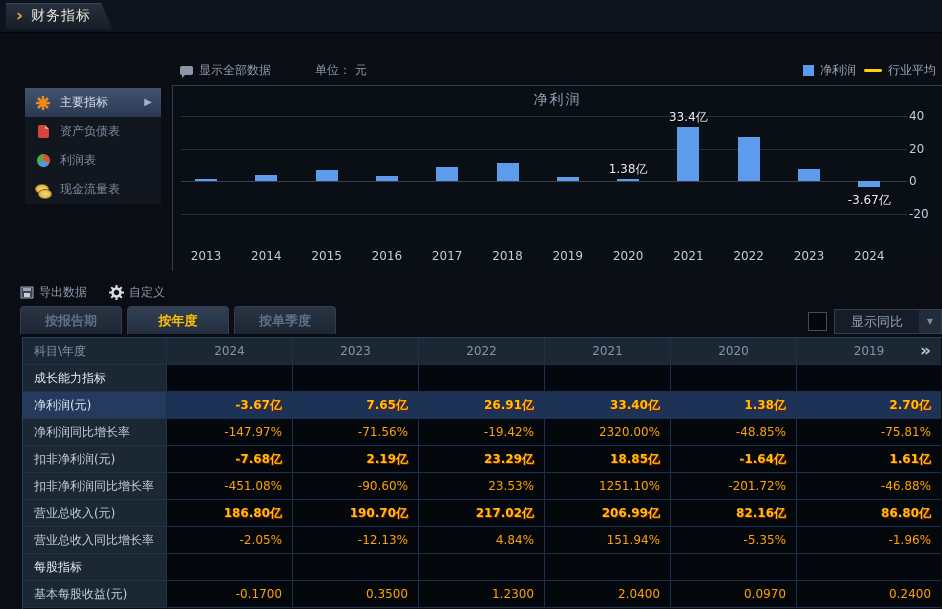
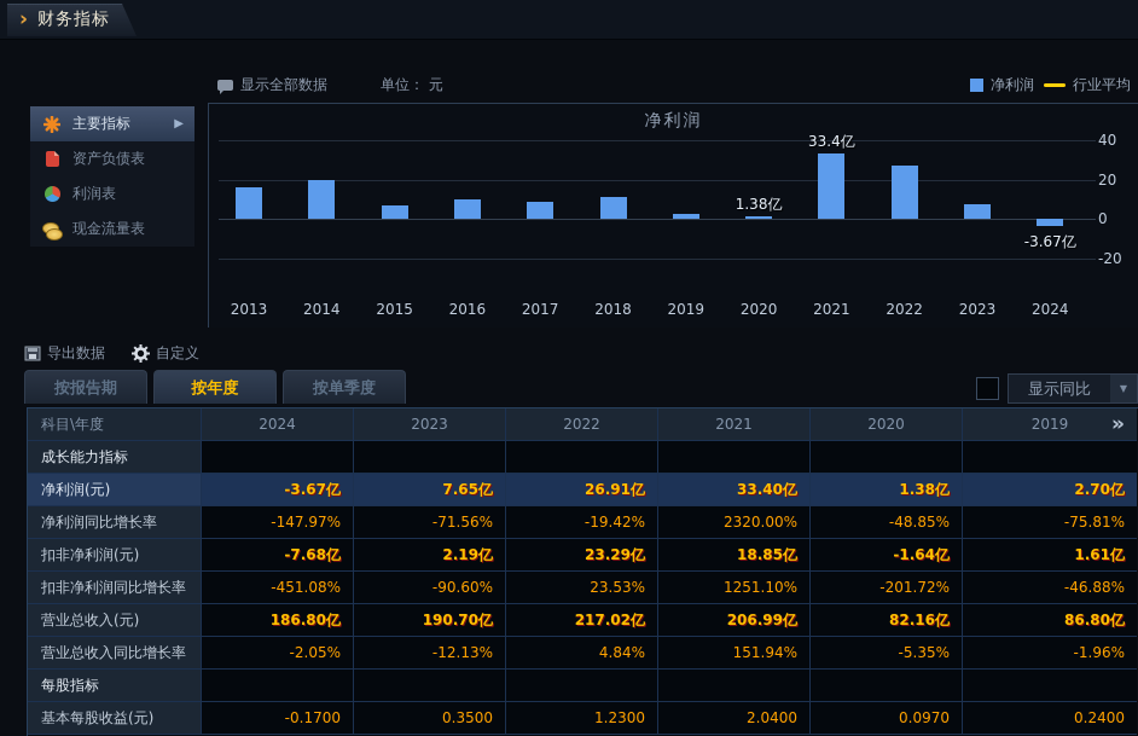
2013: 2 -> 16
2014: 4 -> 20
2016: 3 -> 10
